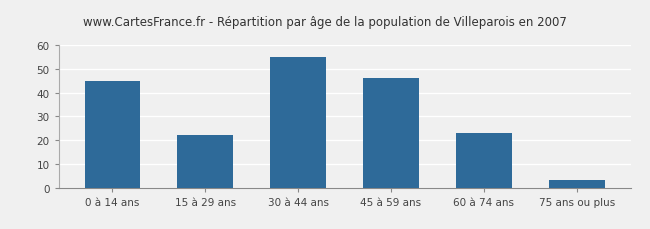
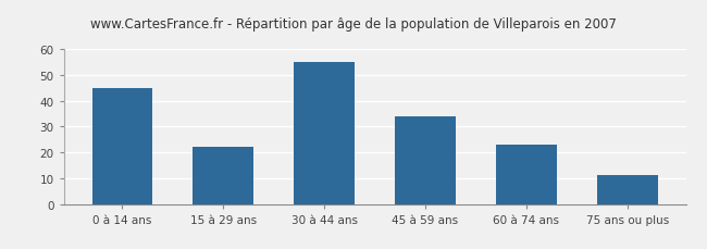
45 à 59 ans: 46 -> 34
75 ans ou plus: 3 -> 11
